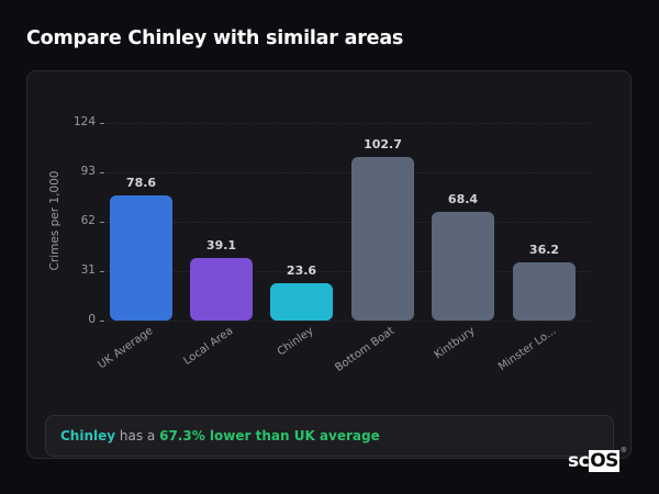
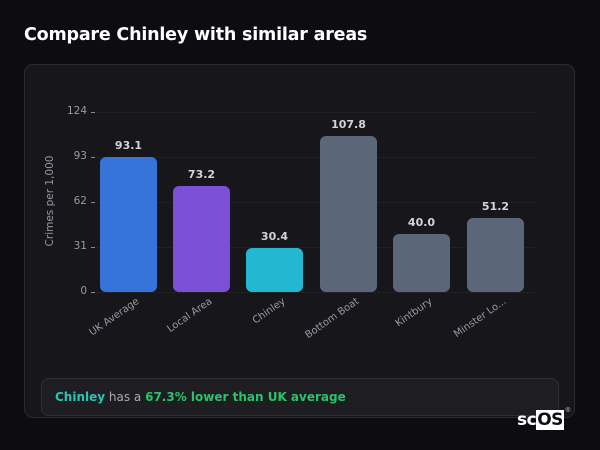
UK Average: 78.6 -> 93.1
Local Area: 39.1 -> 73.2
Chinley: 23.6 -> 30.4
Bottom Boat: 102.7 -> 107.8
Kintbury: 68.4 -> 40.0
Minster Lo...: 36.2 -> 51.2
